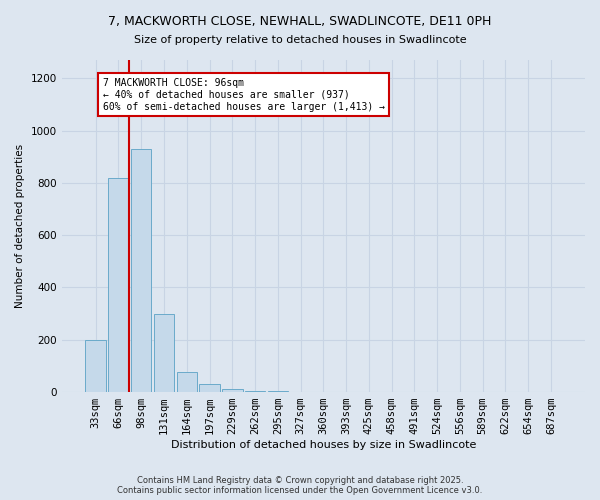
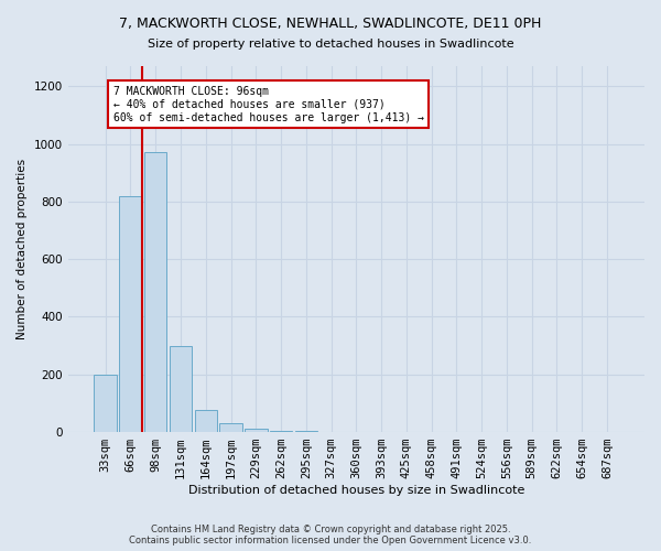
98sqm: 930 -> 970
